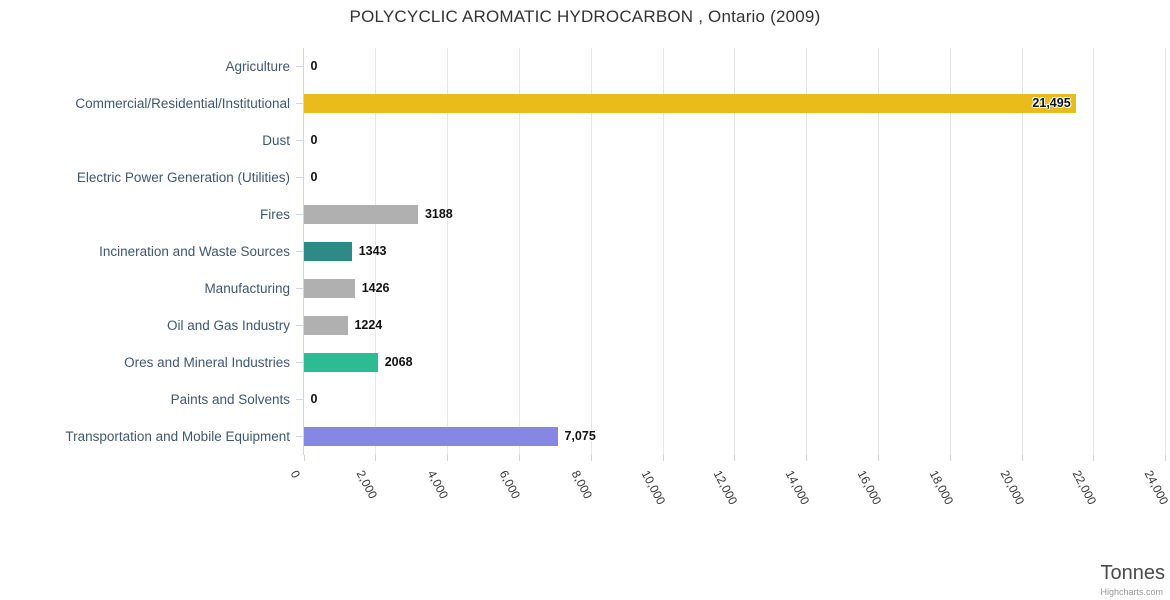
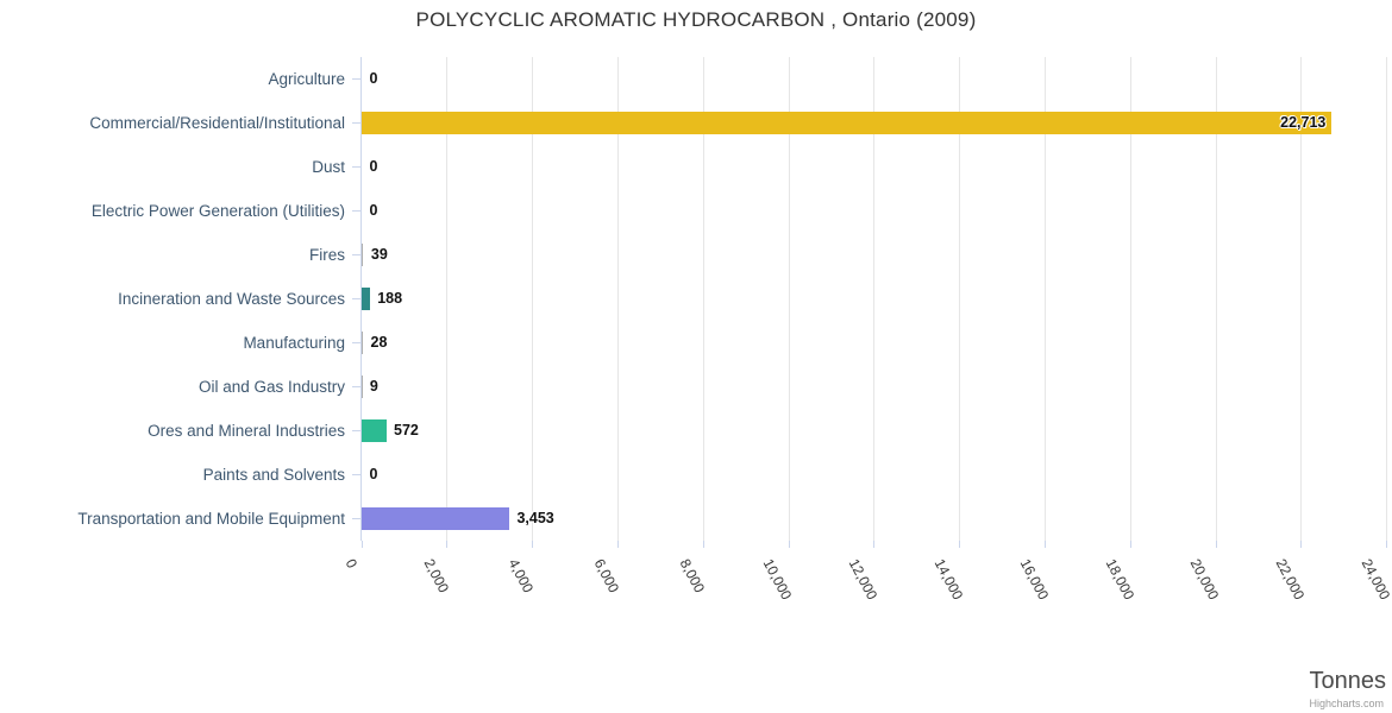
Commercial/Residential/Institutional: 21,495 -> 22,713
Fires: 3188 -> 39
Incineration and Waste Sources: 1343 -> 188
Manufacturing: 1426 -> 28
Oil and Gas Industry: 1224 -> 9
Ores and Mineral Industries: 2068 -> 572
Transportation and Mobile Equipment: 7,075 -> 3,453
